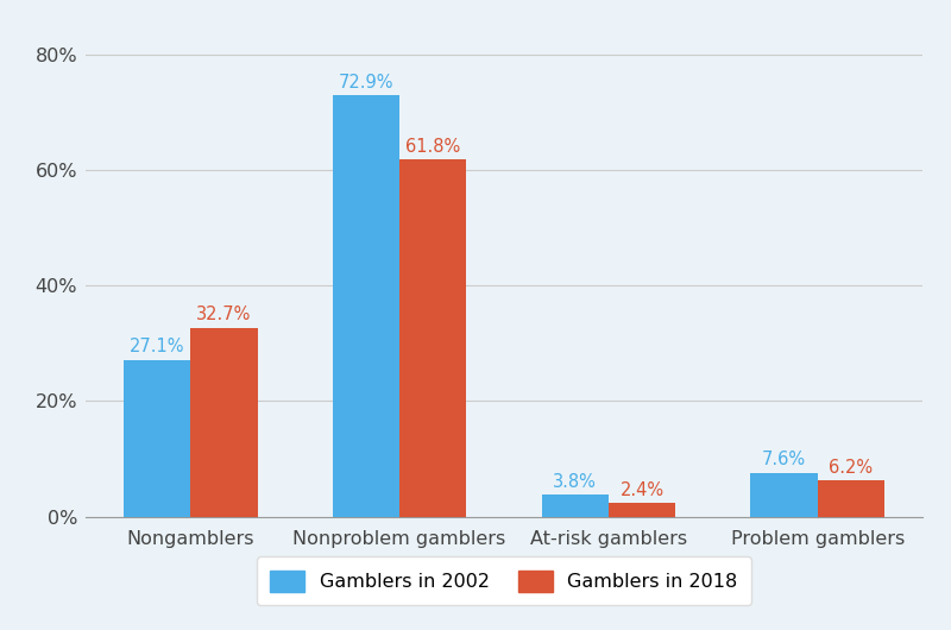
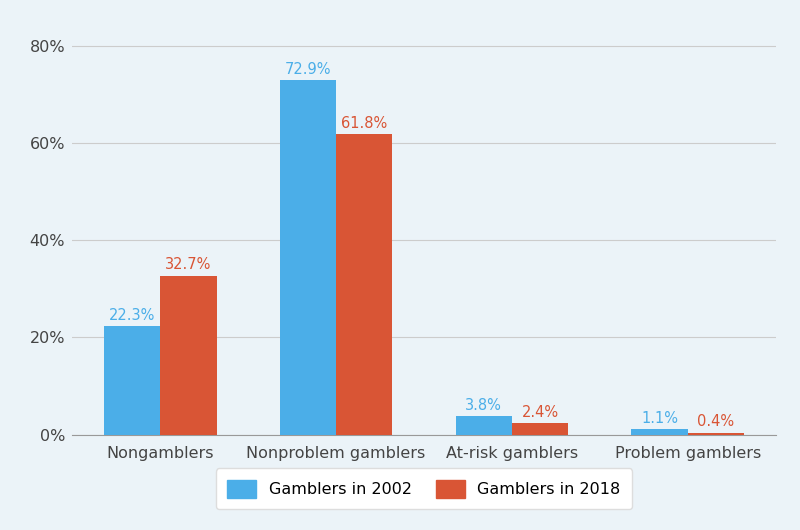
Gamblers in 2002/Nongamblers: 27.1% -> 22.3%
Gamblers in 2002/Problem gamblers: 7.6% -> 1.1%
Gamblers in 2018/Problem gamblers: 6.2% -> 0.4%
